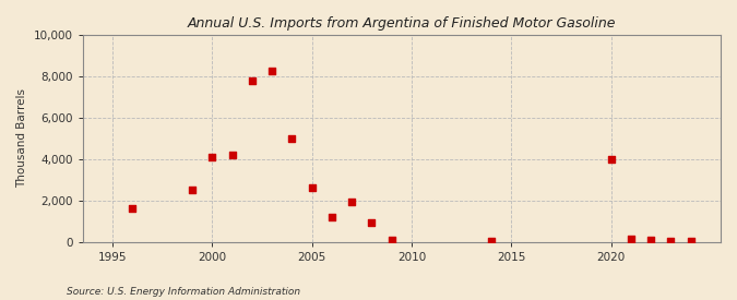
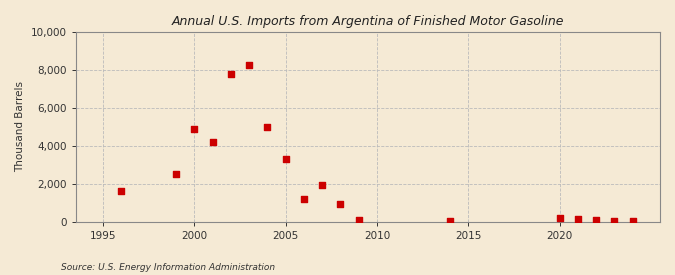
2000: 4,100 -> 4,900
2005: 2,600 -> 3,300
2020: 4,000 -> 200
